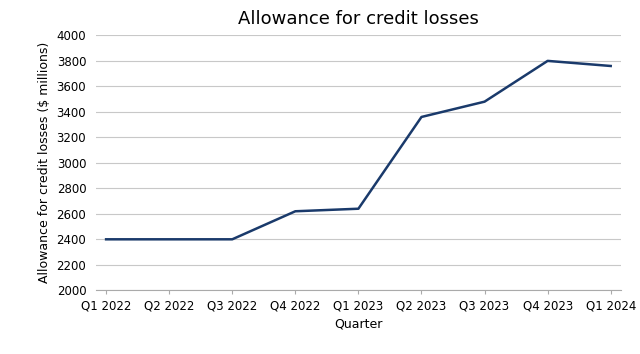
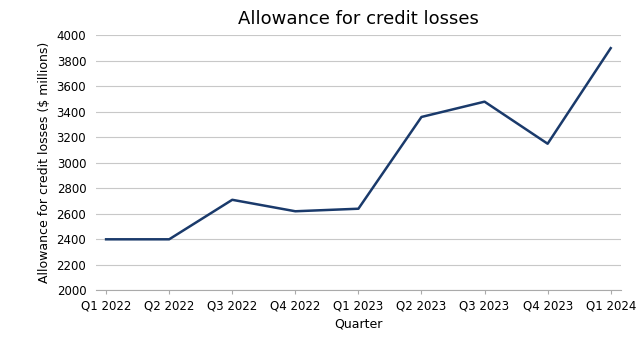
Q3 2022: 2400 -> 2710
Q4 2023: 3800 -> 3150
Q1 2024: 3760 -> 3900
